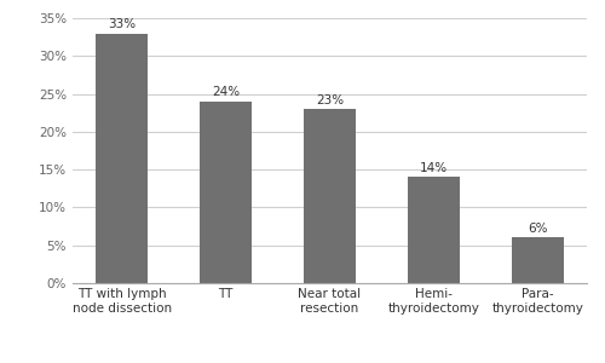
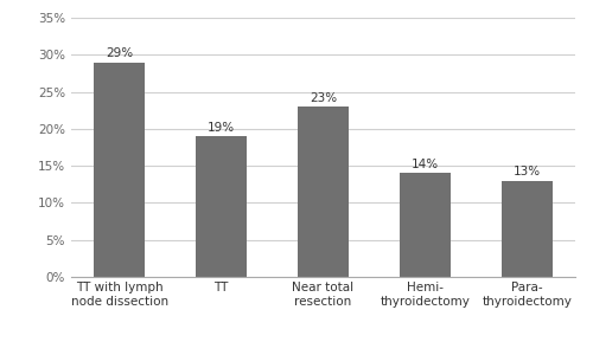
TT with lymph node dissection: 33% -> 29%
TT: 24% -> 19%
Para- thyroidectomy: 6% -> 13%
